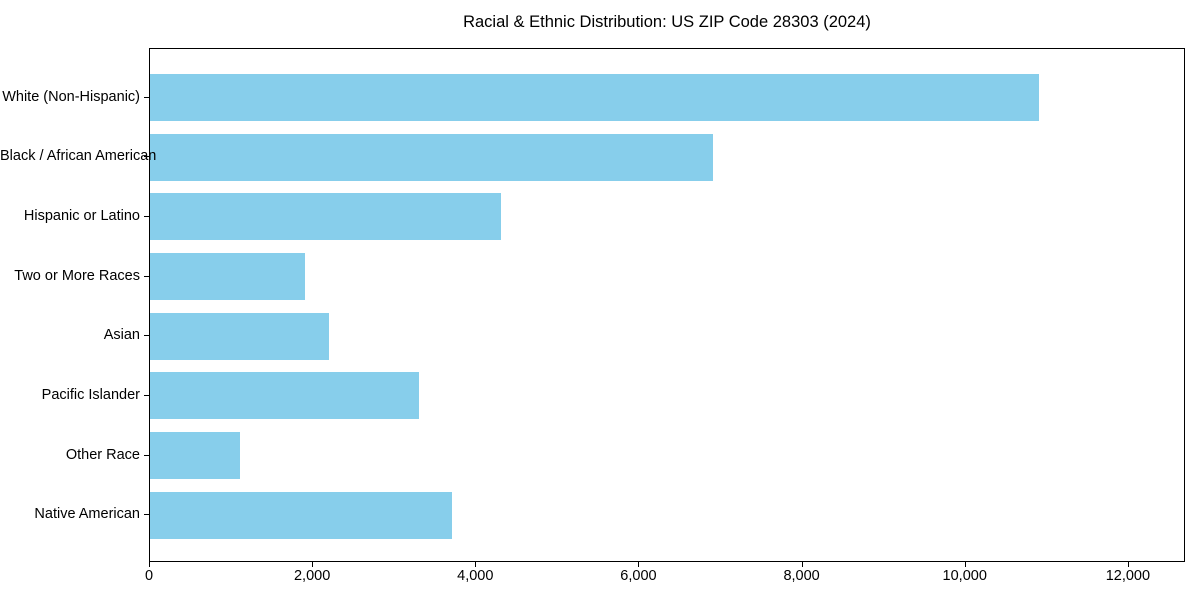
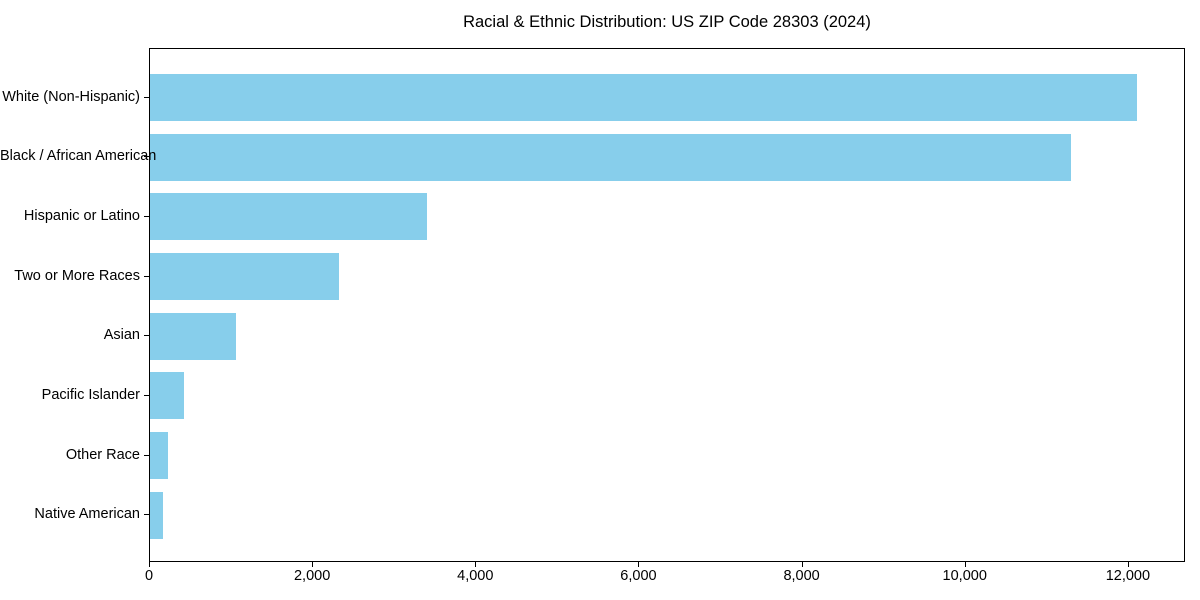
White (Non-Hispanic): 10900 -> 12100
Black / African American: 6900 -> 11300
Hispanic or Latino: 4300 -> 3400
Two or More Races: 1900 -> 2300
Asian: 2200 -> 1100
Pacific Islander: 3300 -> 400
Other Race: 1100 -> 200
Native American: 3700 -> 200
